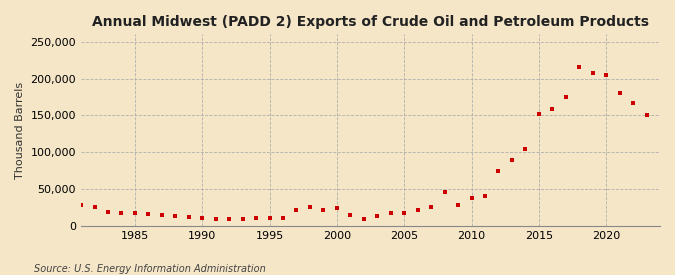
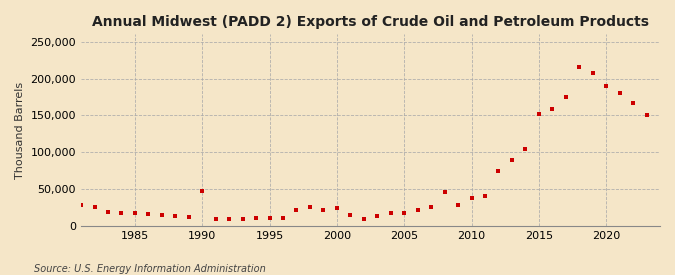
1990: 11,000 -> 48,000
2020: 205,000 -> 190,000
